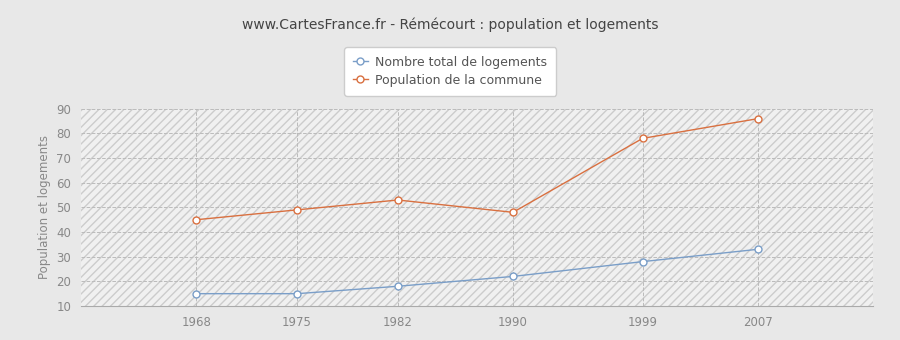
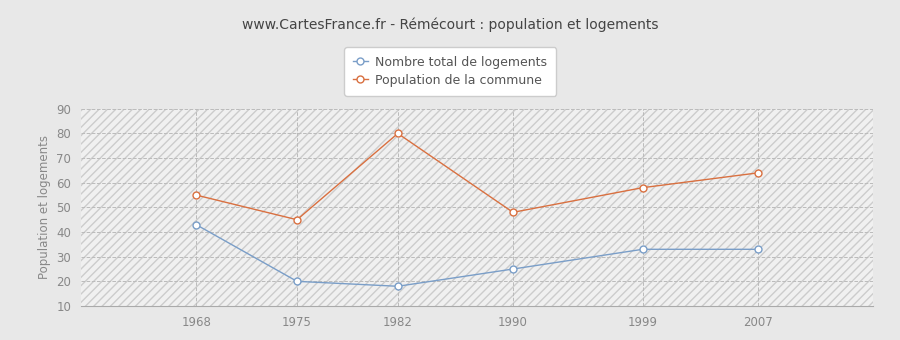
Nombre total de logements/1968: 15 -> 43
Population de la commune/1968: 45 -> 55
Nombre total de logements/1975: 15 -> 20
Population de la commune/1975: 49 -> 45
Population de la commune/1982: 53 -> 80
Nombre total de logements/1990: 22 -> 25
Nombre total de logements/1999: 28 -> 33
Population de la commune/1999: 78 -> 58
Population de la commune/2007: 86 -> 64
